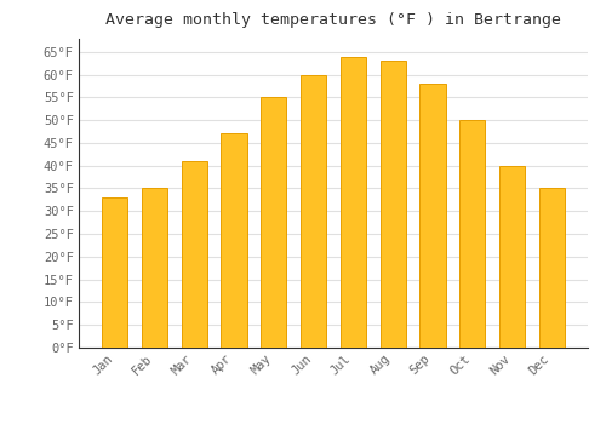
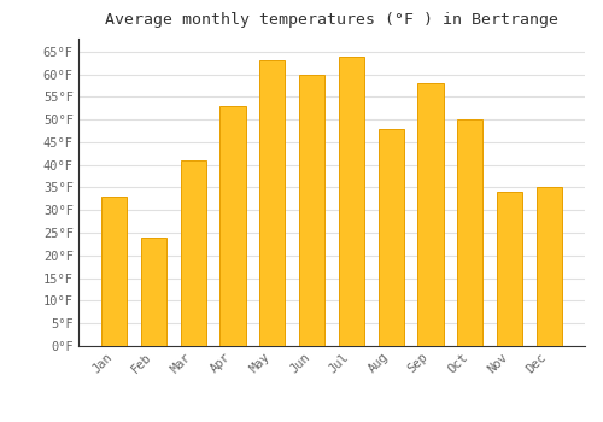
Feb: 35°F -> 24°F
Apr: 47°F -> 53°F
May: 55°F -> 63°F
Aug: 63°F -> 48°F
Nov: 40°F -> 34°F
